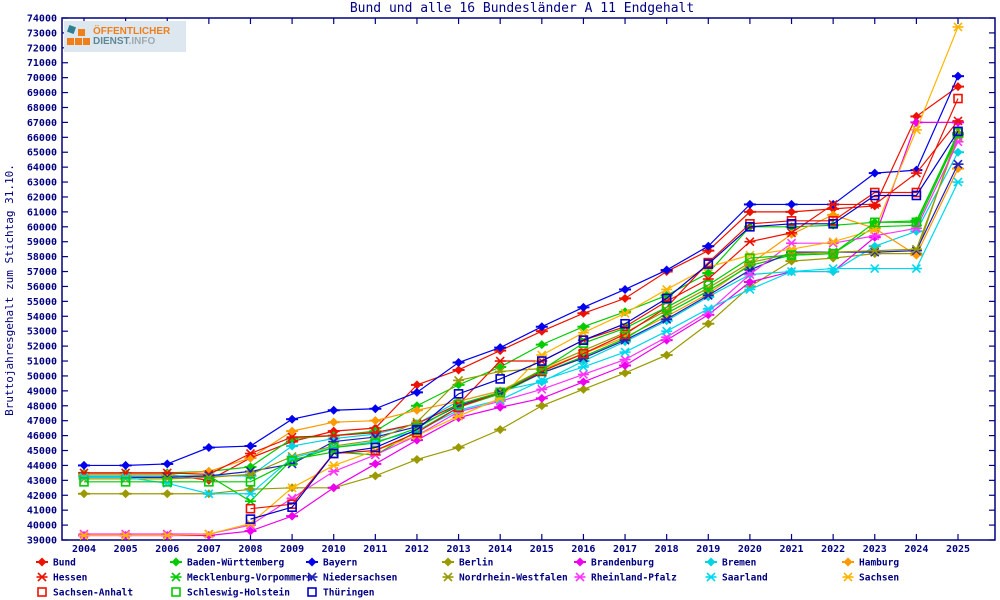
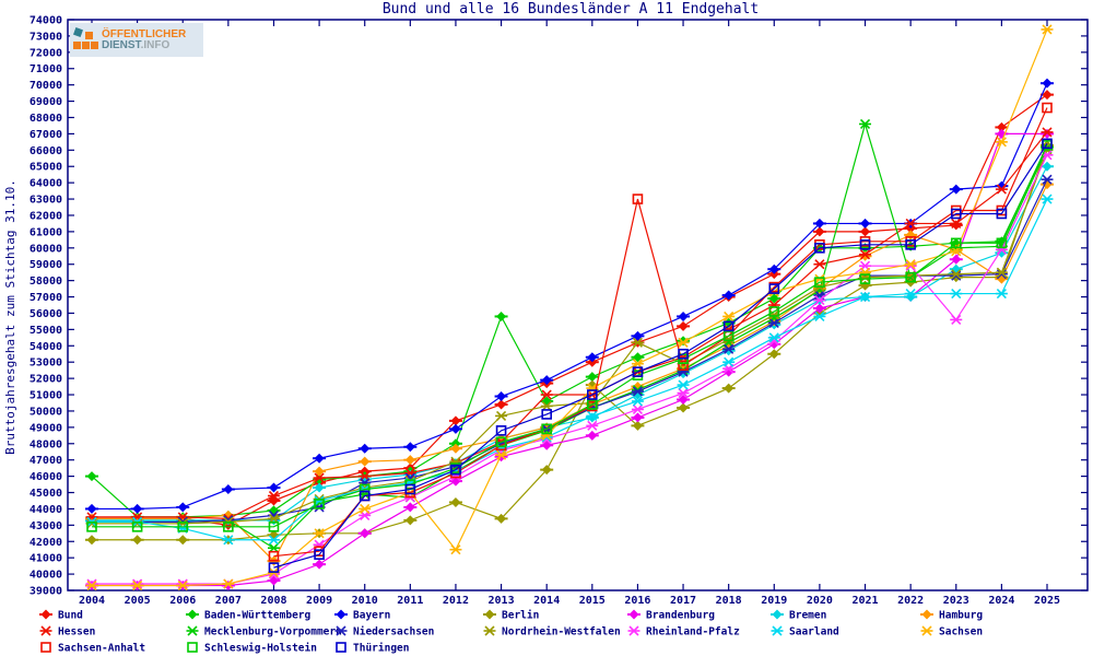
Baden-Württemberg/2004: 43500 -> 46000
Hamburg/2008: 44500 -> 40800
Sachsen/2012: 46000 -> 41500
Baden-Württemberg/2013: 49400 -> 55800
Berlin/2013: 45200 -> 43400
Berlin/2015: 48000 -> 51600
Nordrhein-Westfalen/2016: 51700 -> 54200
Sachsen-Anhalt/2016: 51500 -> 63000
Mecklenburg-Vorpommern/2021: 58100 -> 67600
Rheinland-Pfalz/2023: 59400 -> 55600
